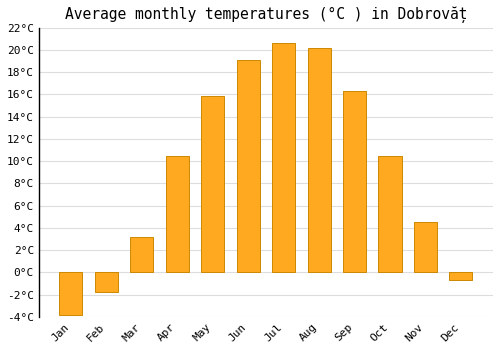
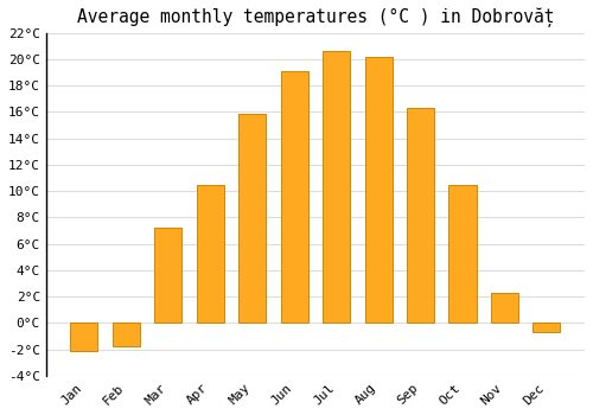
Jan: -3.8°C -> -2.1°C
Mar: 3.2°C -> 7.2°C
Nov: 4.5°C -> 2.3°C
